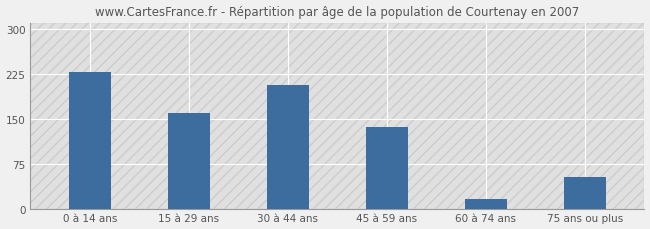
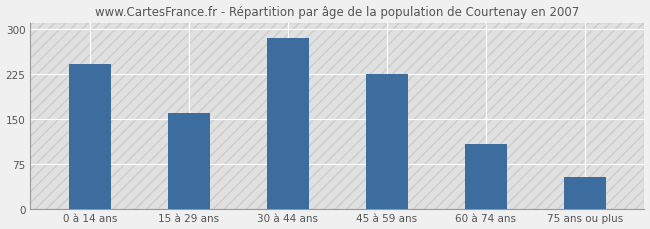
0 à 14 ans: 228 -> 242
30 à 44 ans: 206 -> 285
45 à 59 ans: 136 -> 224
60 à 74 ans: 16 -> 108
